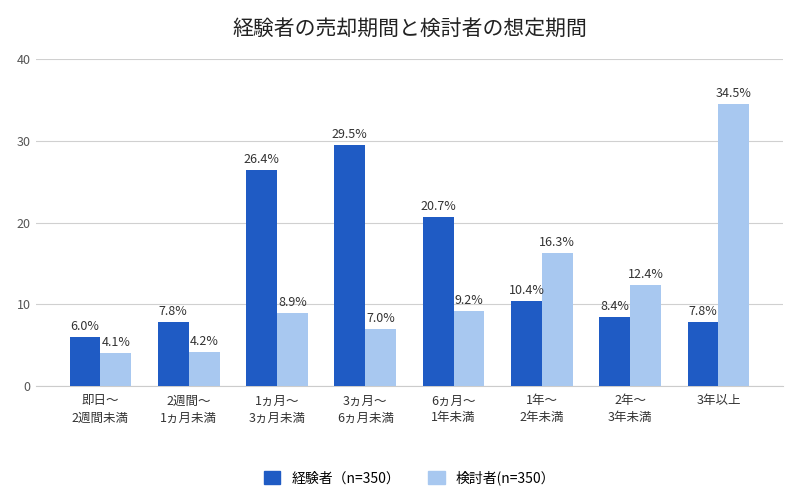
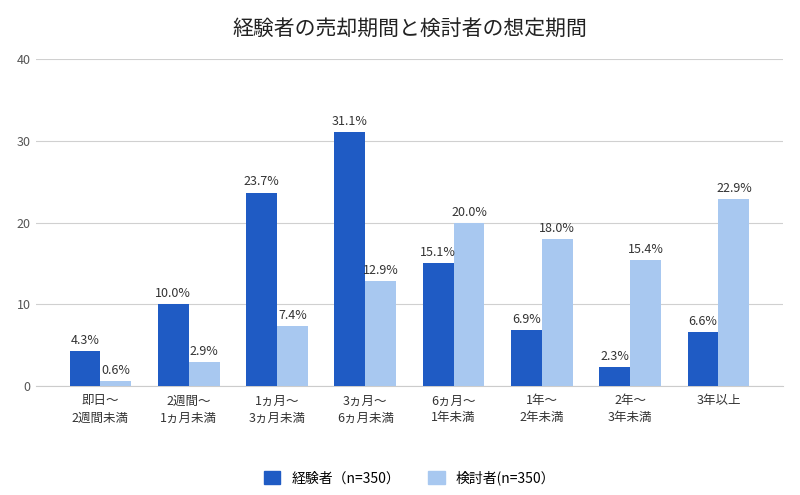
経験者（n=350）/即日～ 2週間未満: 6.0% -> 4.3%
検討者(n=350）/即日～ 2週間未満: 4.1% -> 0.6%
経験者（n=350）/2週間～ 1ヵ月未満: 7.8% -> 10.0%
検討者(n=350）/2週間～ 1ヵ月未満: 4.2% -> 2.9%
経験者（n=350）/1ヵ月～ 3ヵ月未満: 26.4% -> 23.7%
検討者(n=350）/1ヵ月～ 3ヵ月未満: 8.9% -> 7.4%
経験者（n=350）/3ヵ月～ 6ヵ月未満: 29.5% -> 31.1%
検討者(n=350）/3ヵ月～ 6ヵ月未満: 7.0% -> 12.9%
経験者（n=350）/6ヵ月～ 1年未満: 20.7% -> 15.1%
検討者(n=350）/6ヵ月～ 1年未満: 9.2% -> 20.0%
経験者（n=350）/1年～ 2年未満: 10.4% -> 6.9%
検討者(n=350）/1年～ 2年未満: 16.3% -> 18.0%
経験者（n=350）/2年～ 3年未満: 8.4% -> 2.3%
検討者(n=350）/2年～ 3年未満: 12.4% -> 15.4%
経験者（n=350）/3年以上: 7.8% -> 6.6%
検討者(n=350）/3年以上: 34.5% -> 22.9%
